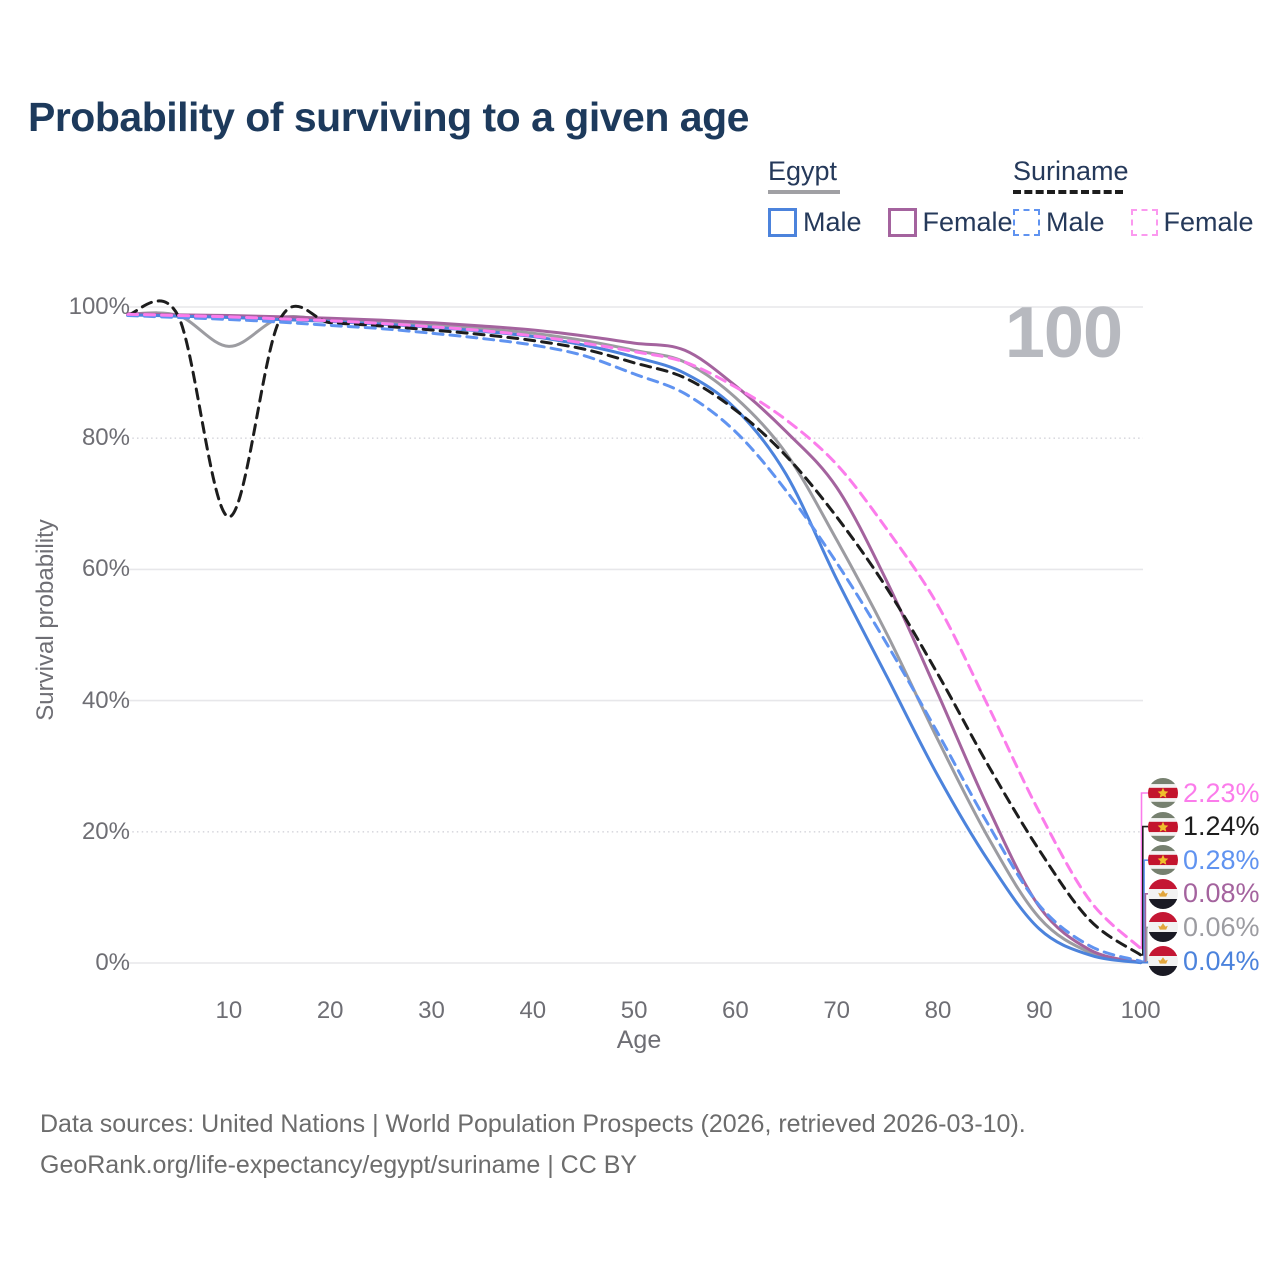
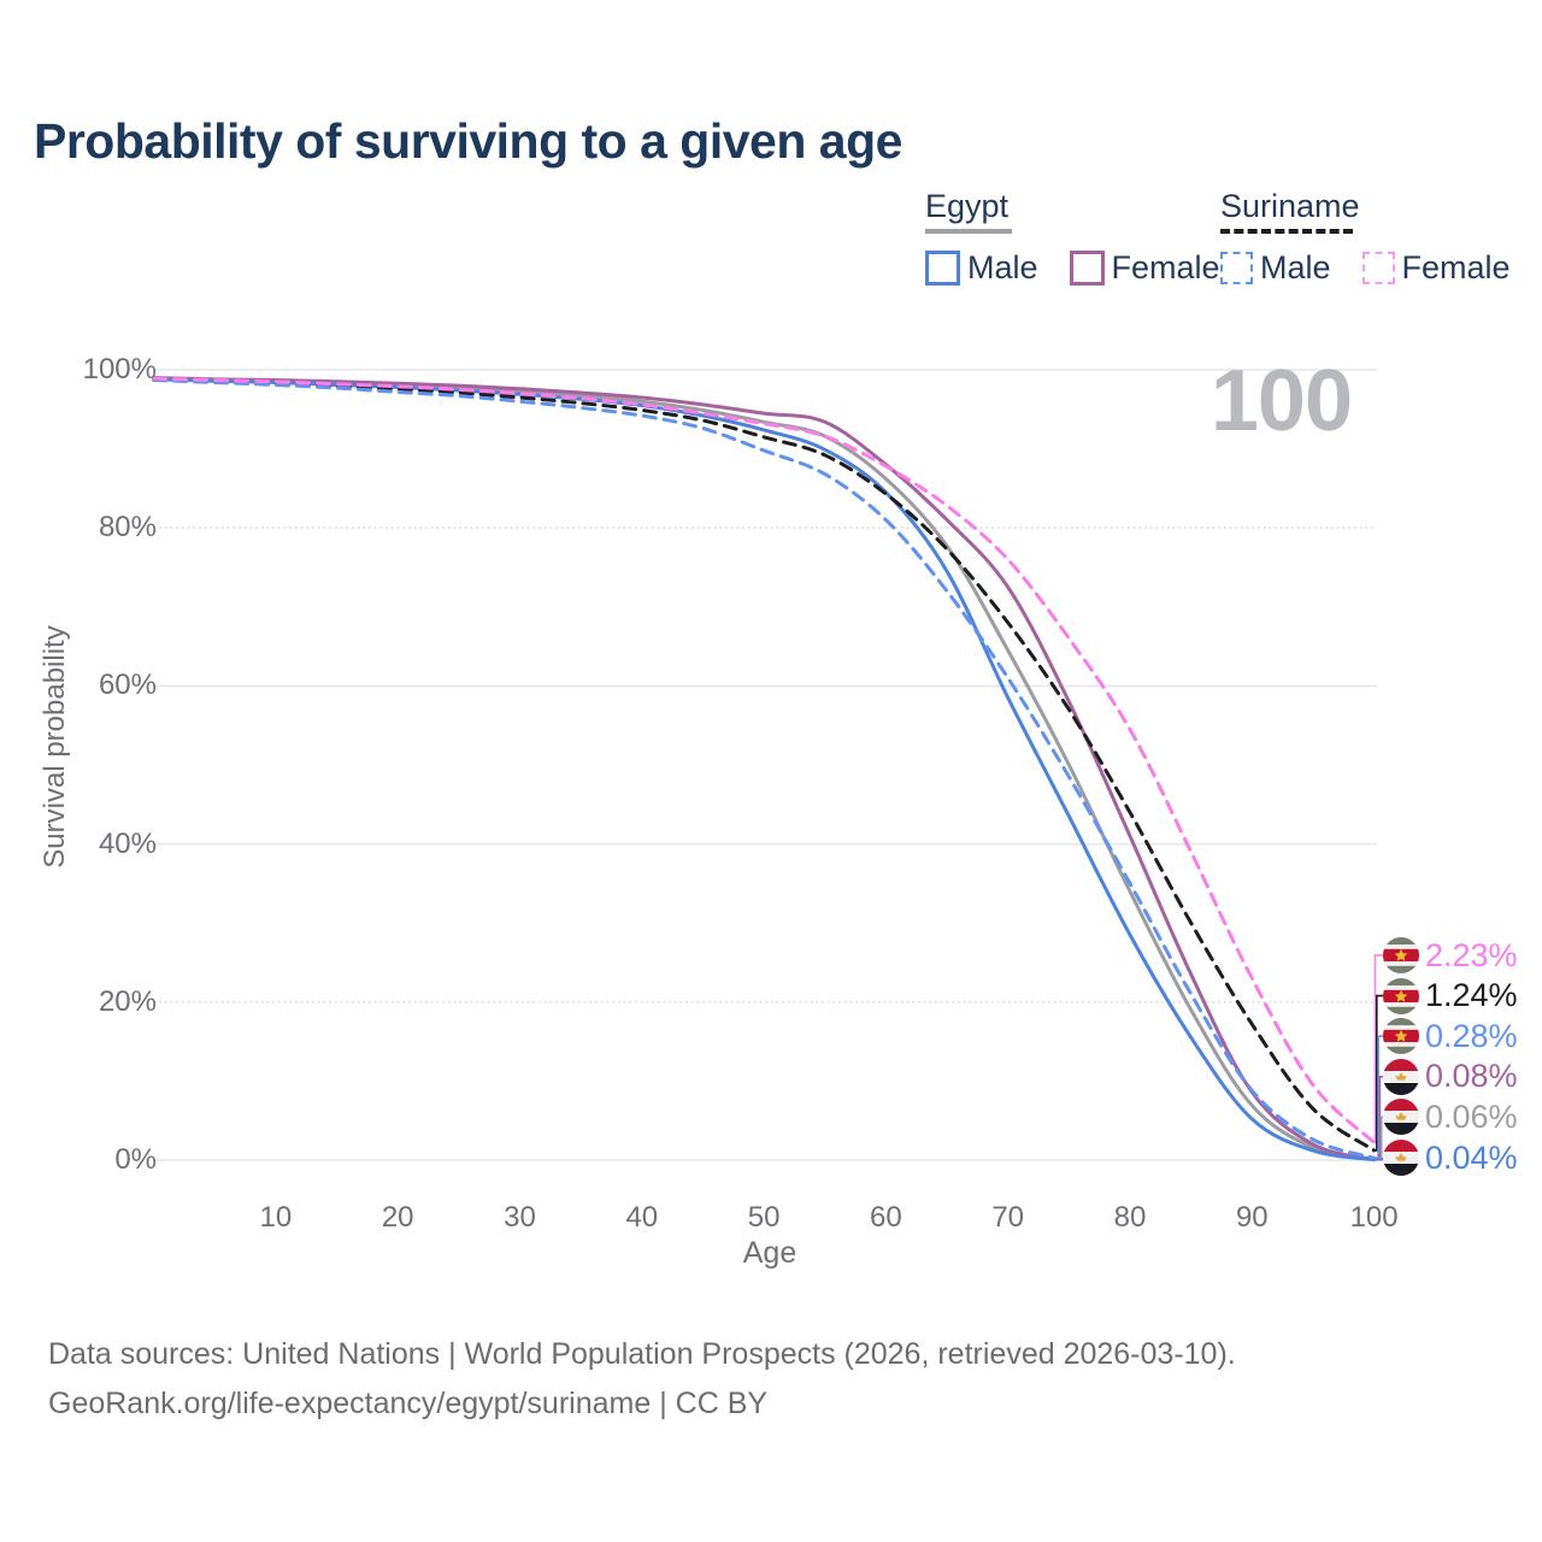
Egypt/10: 94% -> 98%
Suriname/10: 68% -> 98%
